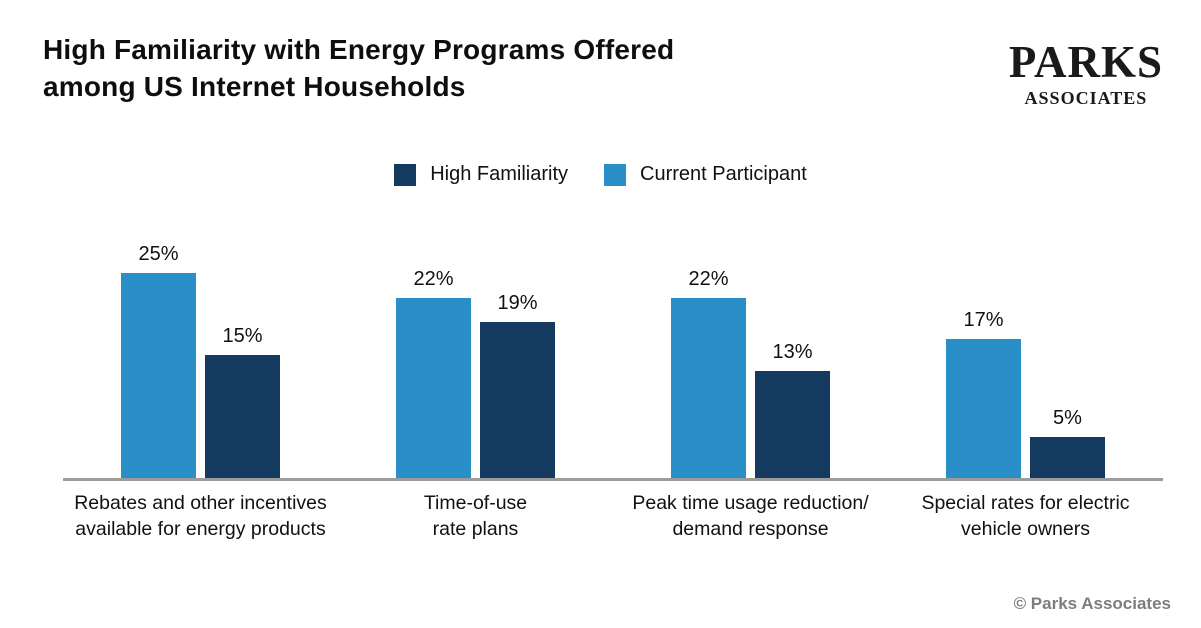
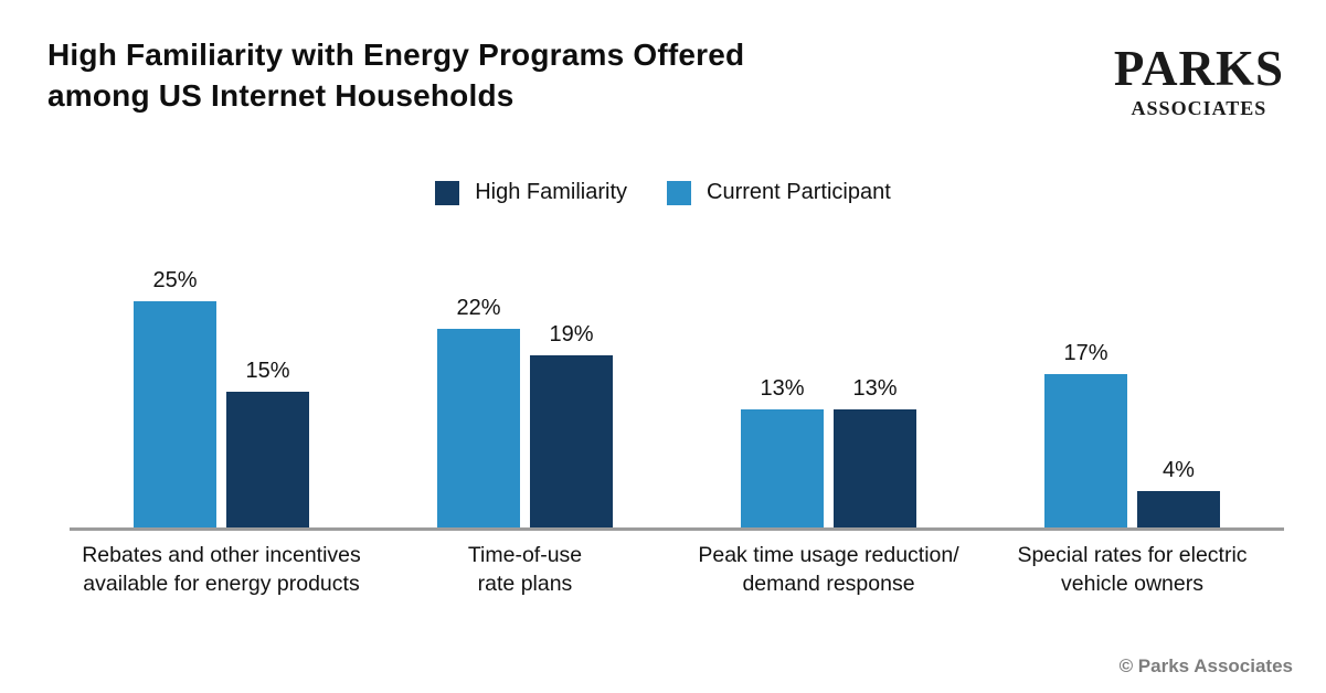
Current Participant/Peak time usage reduction/ demand response: 22% -> 13%
High Familiarity/Special rates for electric vehicle owners: 5% -> 4%
